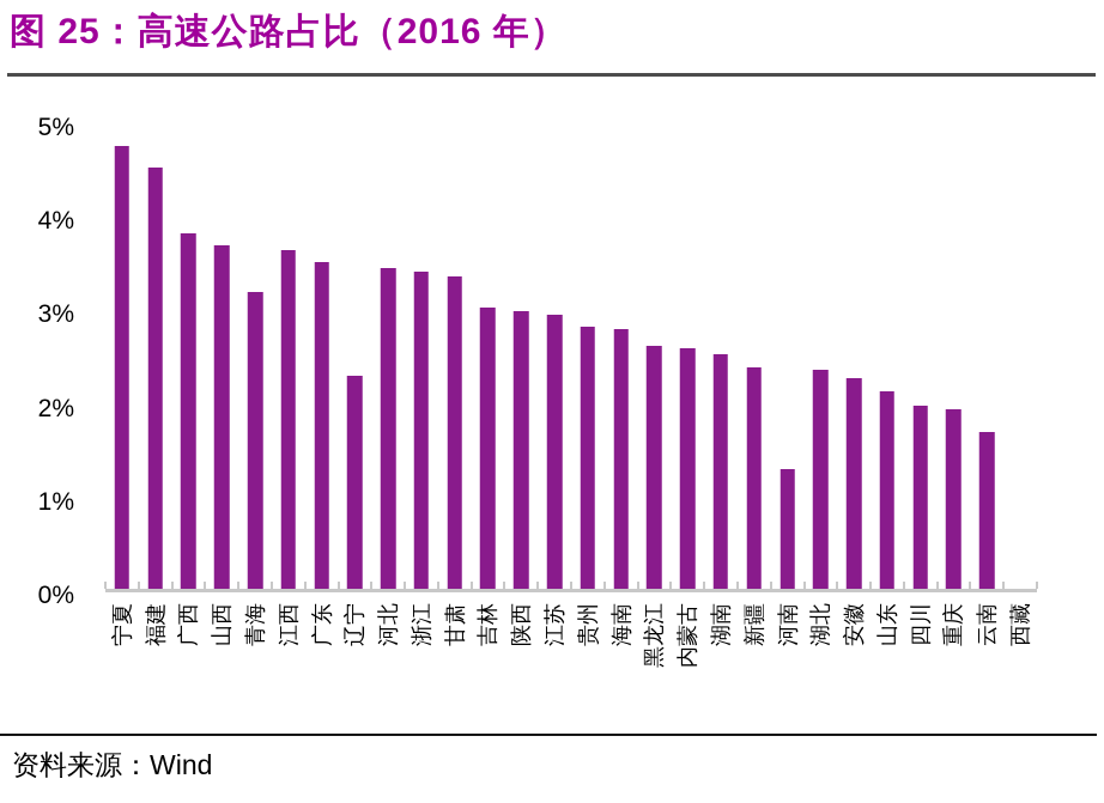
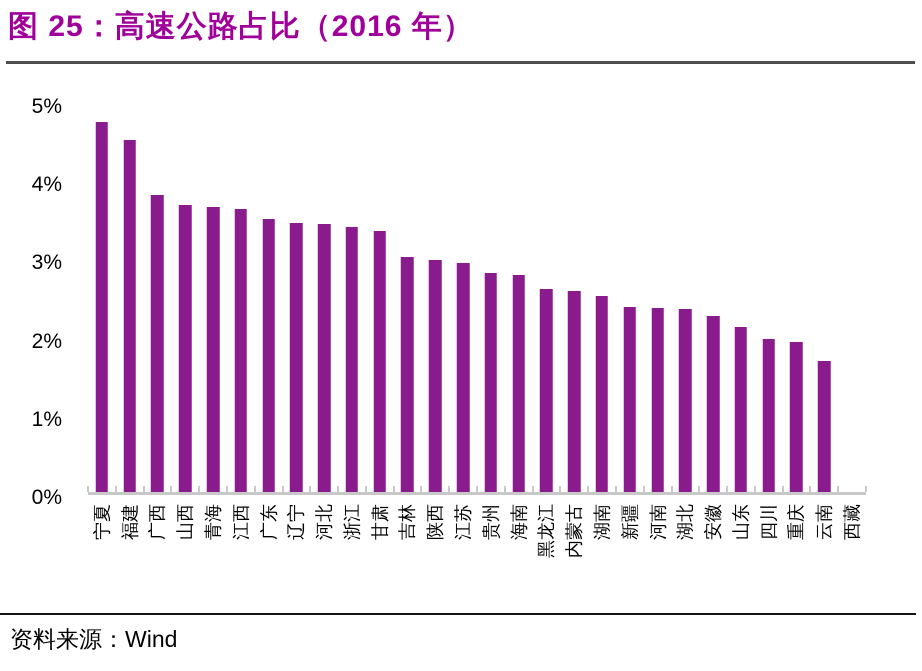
青海: 3.2% -> 3.7%
辽宁: 2.3% -> 3.5%
河南: 1.3% -> 2.4%
